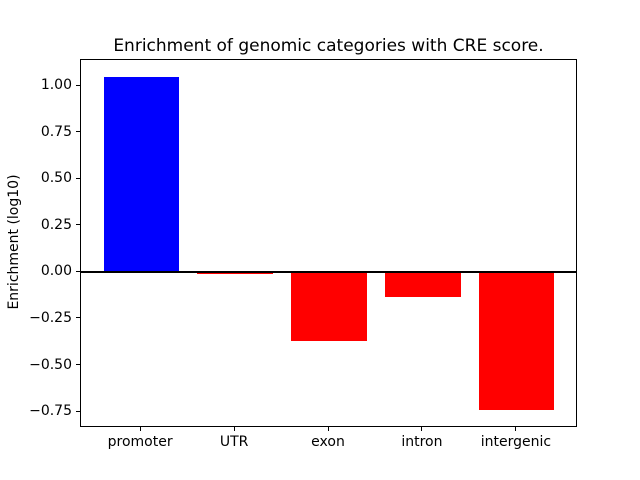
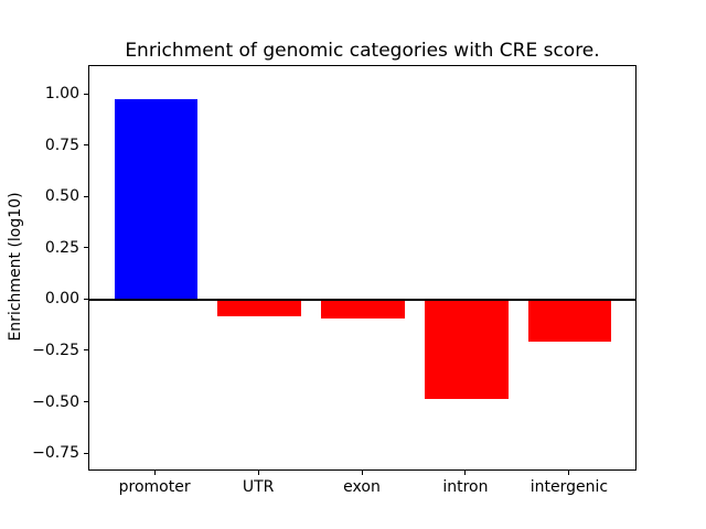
promoter: 1.05 -> 0.98
UTR: -0.01 -> -0.08
exon: -0.37 -> -0.09
intron: -0.13 -> -0.48
intergenic: -0.74 -> -0.20
